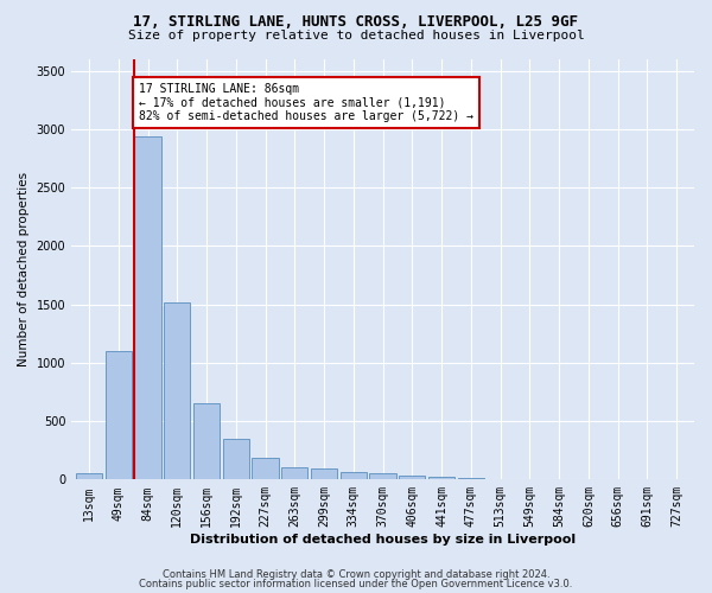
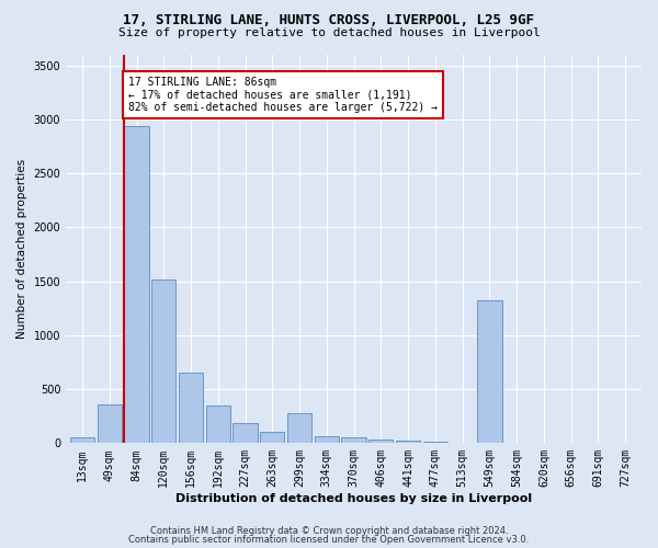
49sqm: 1100 -> 360
299sqm: 90 -> 280
549sqm: 0 -> 1320
